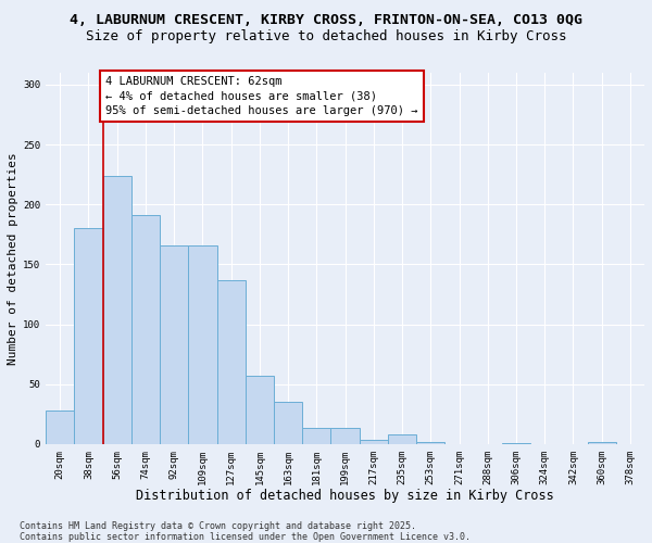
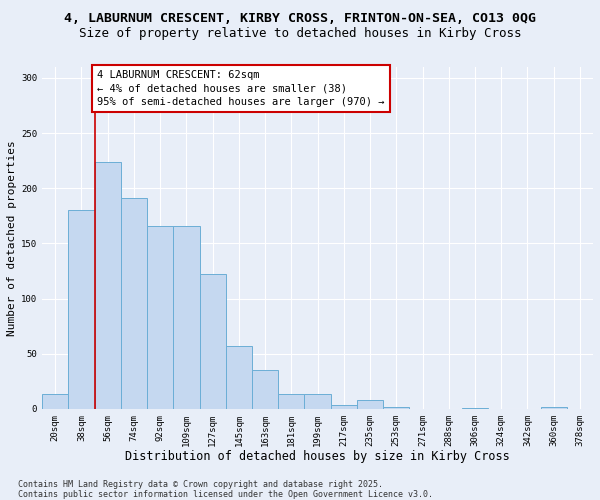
20sqm: 28 -> 13
127sqm: 137 -> 122
